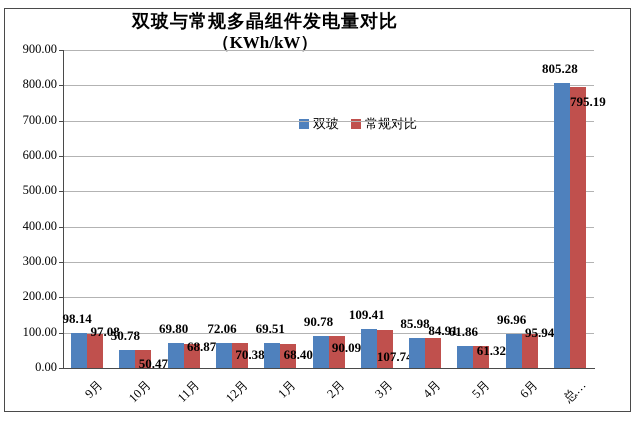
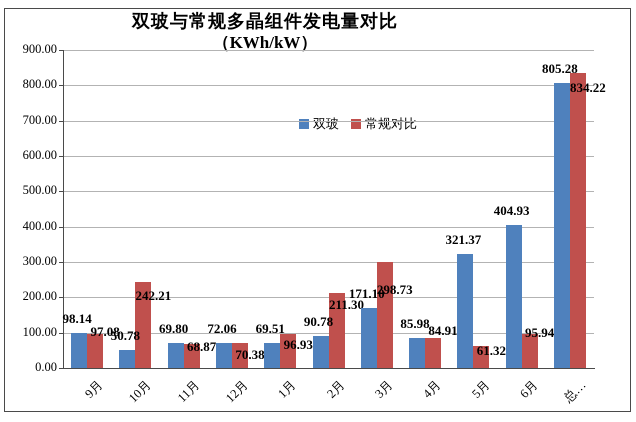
常规对比/10月: 50.47 -> 242.21
常规对比/1月: 68.40 -> 96.93
常规对比/2月: 90.09 -> 211.30
双玻/3月: 109.41 -> 171.10
常规对比/3月: 107.74 -> 298.73
双玻/5月: 61.86 -> 321.37
双玻/6月: 96.96 -> 404.93
常规对比/总…: 795.19 -> 834.22
